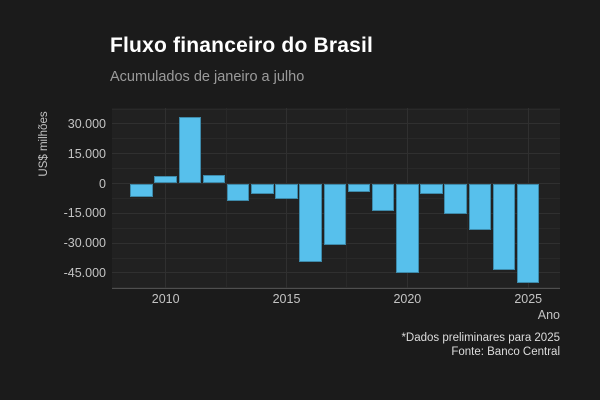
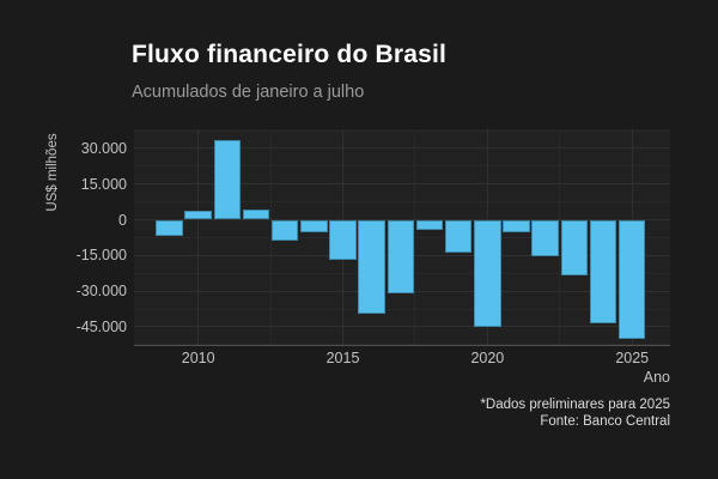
2015: -8000 -> -17000
